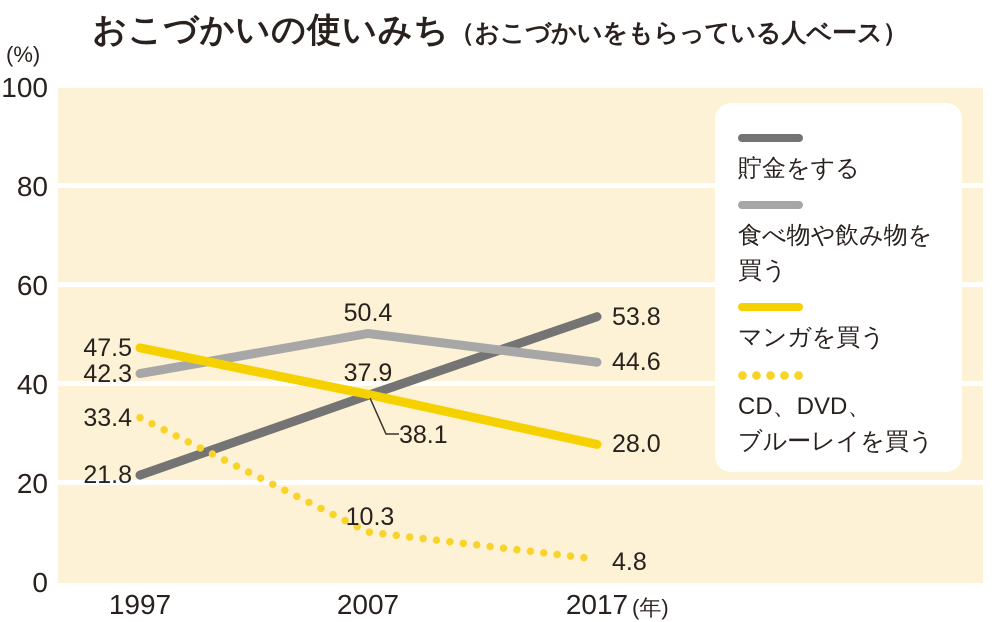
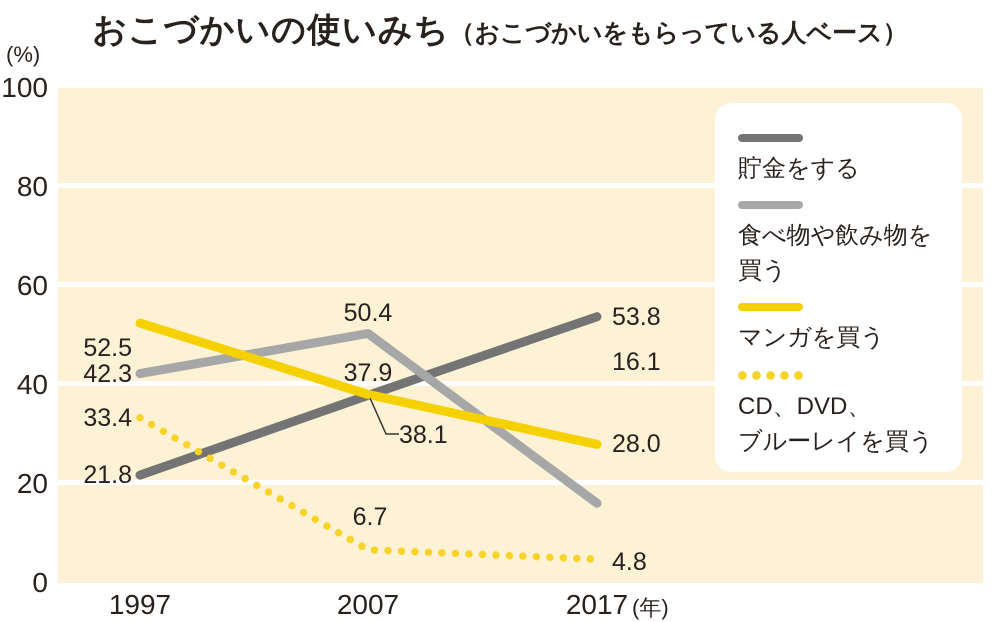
マンガを買う/1997: 47.5 -> 52.5
CD、DVD、ブルーレイを買う/2007: 10.3 -> 6.7
食べ物や飲み物を買う/2017: 44.6 -> 16.1
